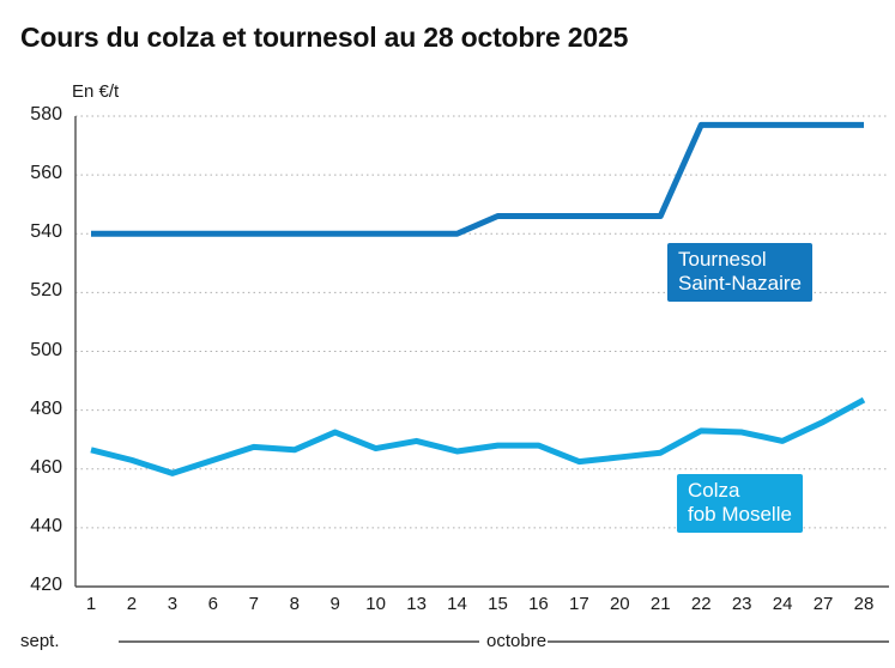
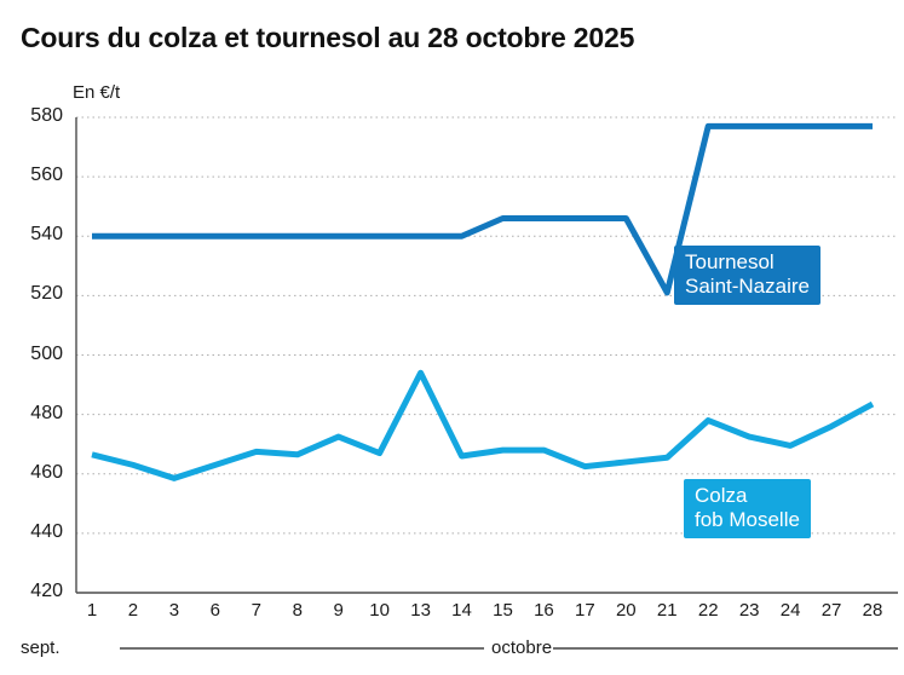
Colza fob Moselle/13: 470 -> 494
Tournesol Saint-Nazaire/21: 546 -> 521
Colza fob Moselle/22: 473 -> 478
